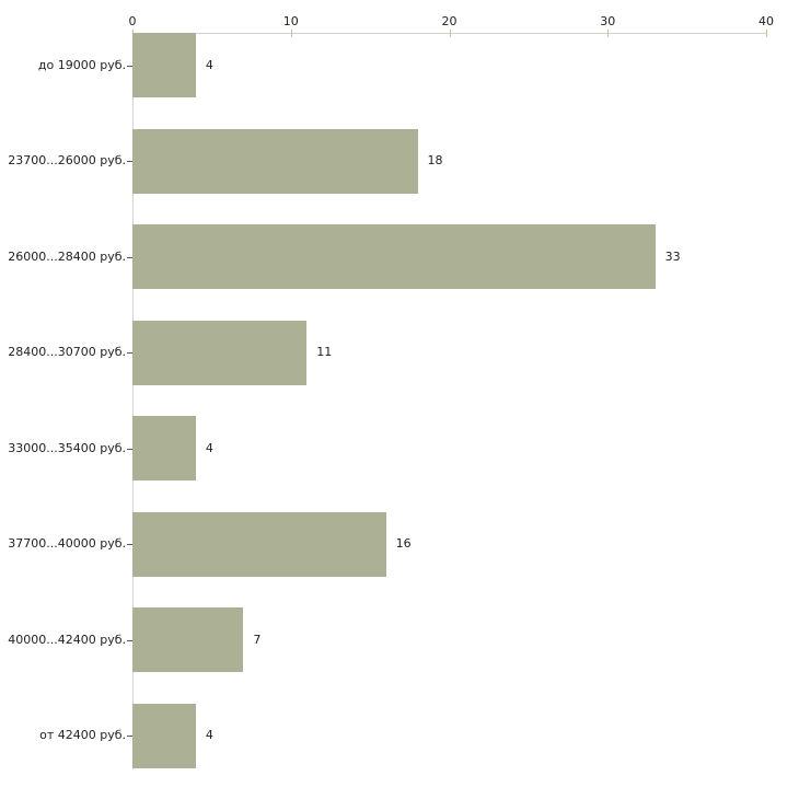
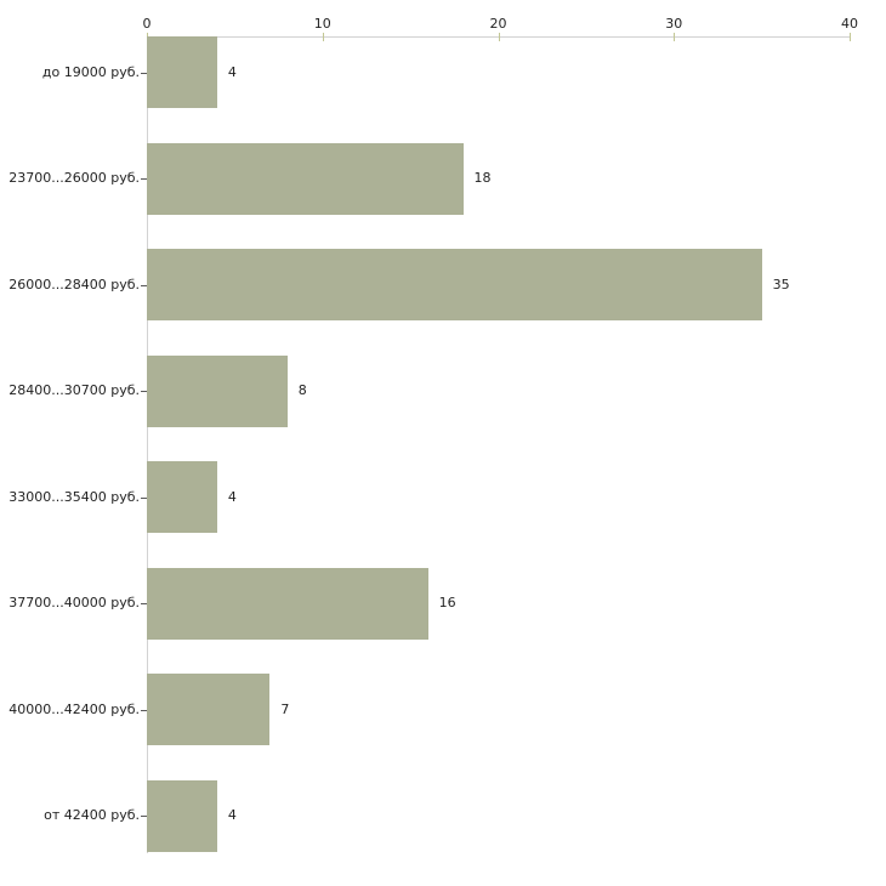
26000...28400 руб.: 33 -> 35
28400...30700 руб.: 11 -> 8
